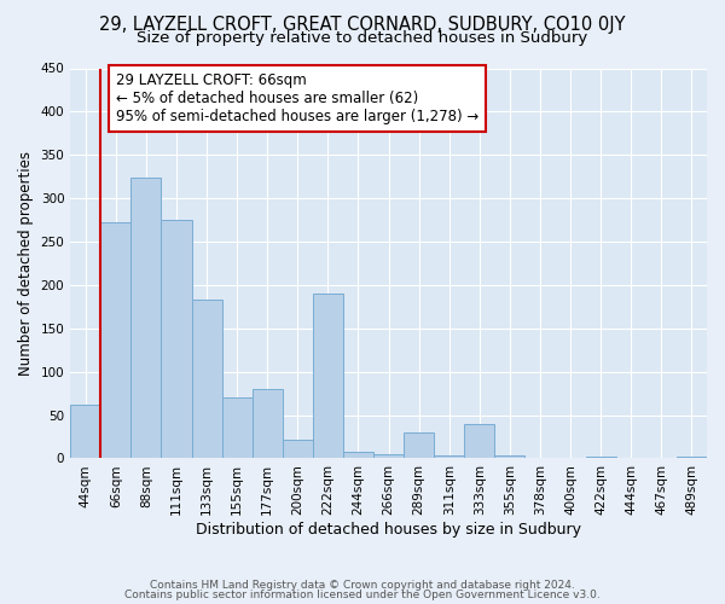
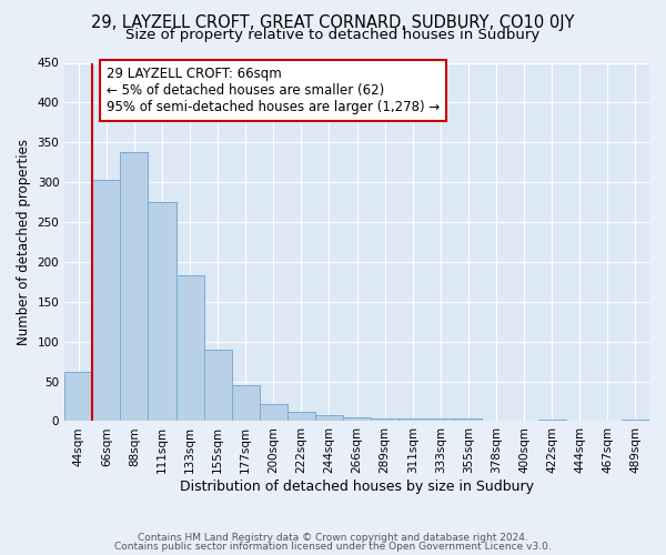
66sqm: 272 -> 303
88sqm: 324 -> 338
155sqm: 70 -> 90
177sqm: 80 -> 45
222sqm: 190 -> 12
289sqm: 30 -> 3
333sqm: 40 -> 3
